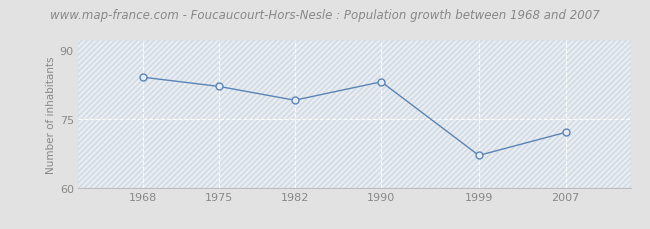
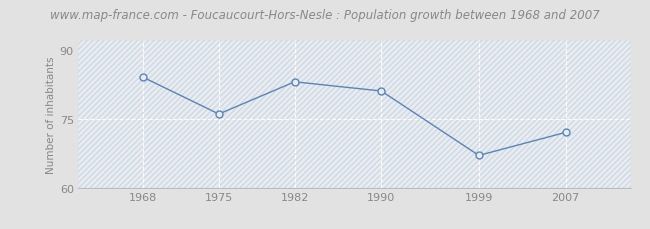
1975: 82 -> 76
1982: 79 -> 83
1990: 83 -> 81
